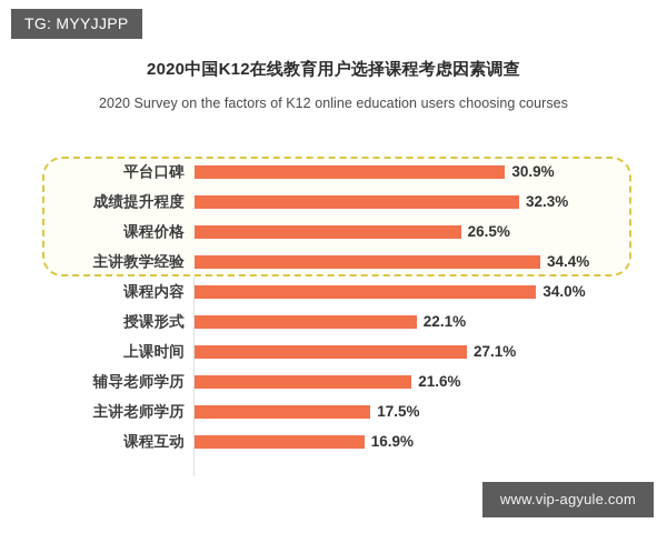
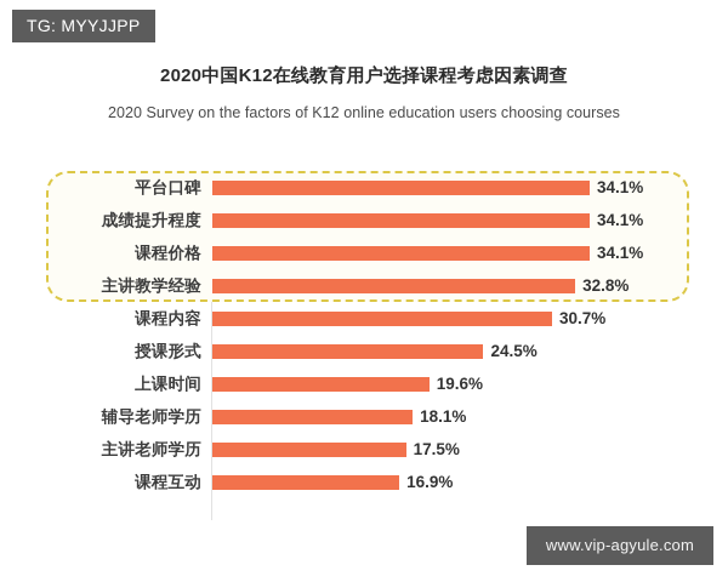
平台口碑: 30.9% -> 34.1%
成绩提升程度: 32.3% -> 34.1%
课程价格: 26.5% -> 34.1%
主讲教学经验: 34.4% -> 32.8%
课程内容: 34.0% -> 30.7%
授课形式: 22.1% -> 24.5%
上课时间: 27.1% -> 19.6%
辅导老师学历: 21.6% -> 18.1%
